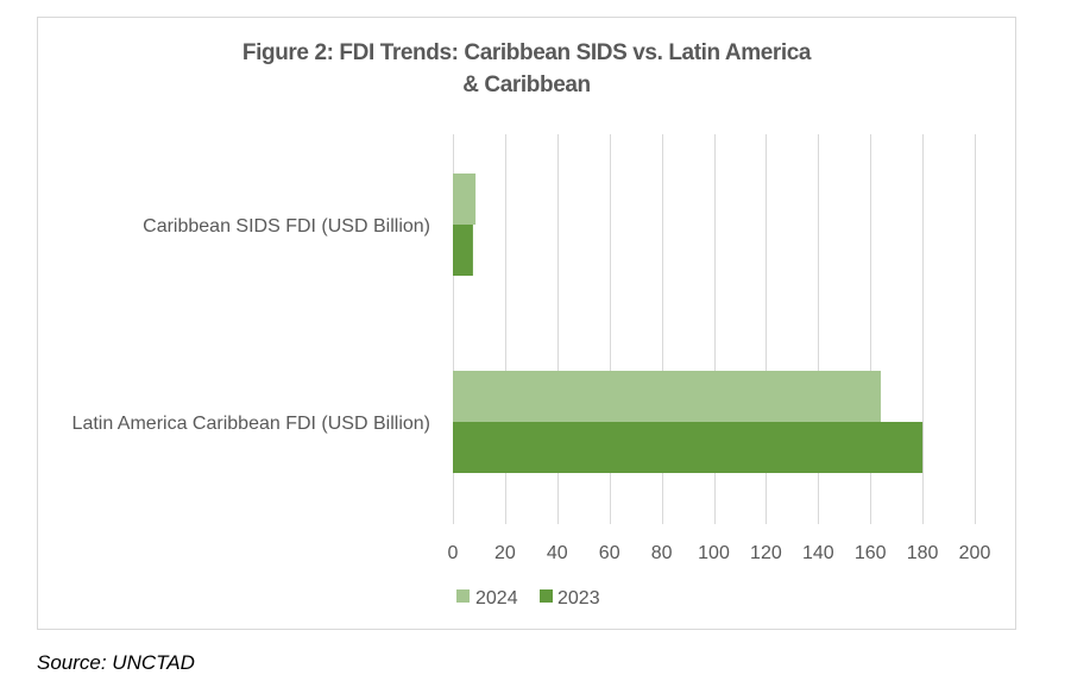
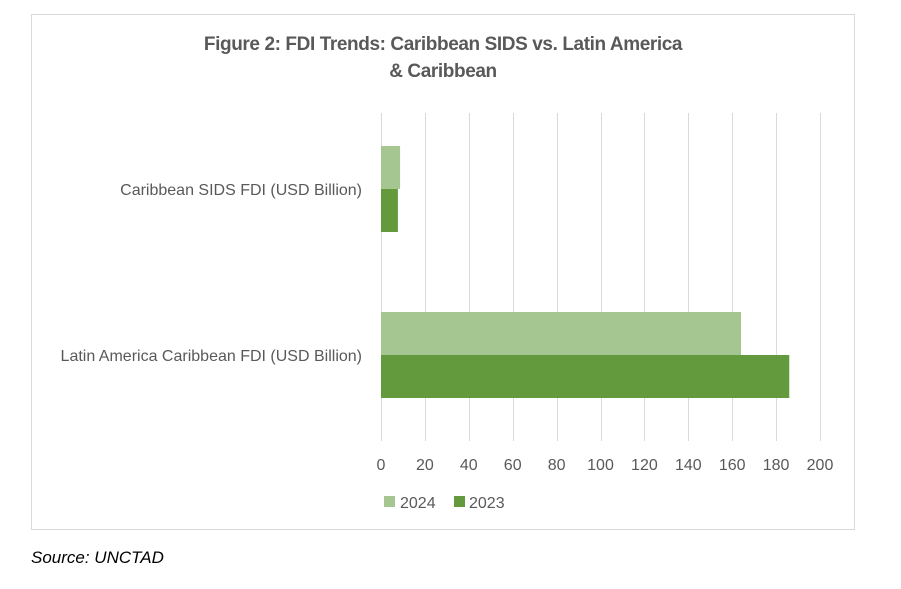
2023/Latin America Caribbean FDI (USD Billion): 180 -> 186
